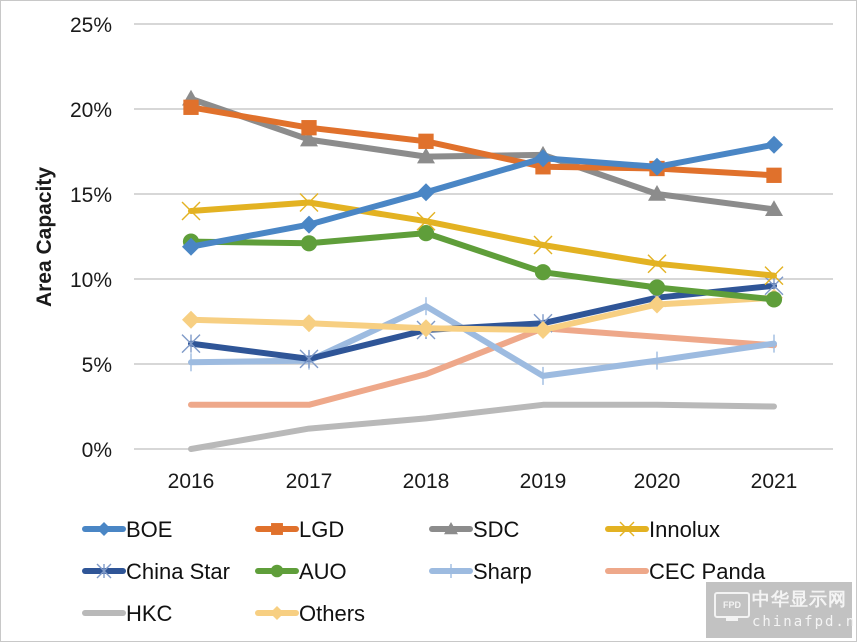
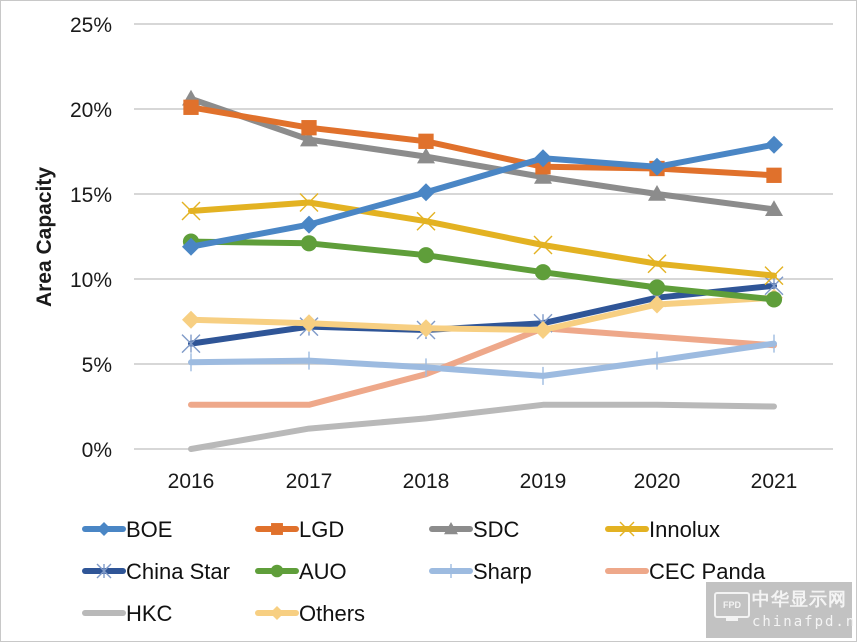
China Star/2017: 5.3% -> 7.2%
AUO/2018: 12.7% -> 11.4%
Sharp/2018: 8.4% -> 4.8%
SDC/2019: 17.3% -> 16.0%
